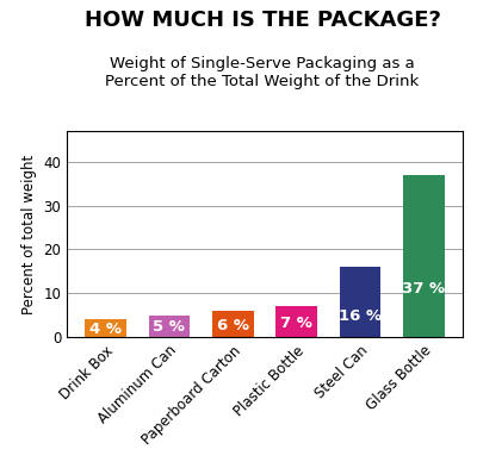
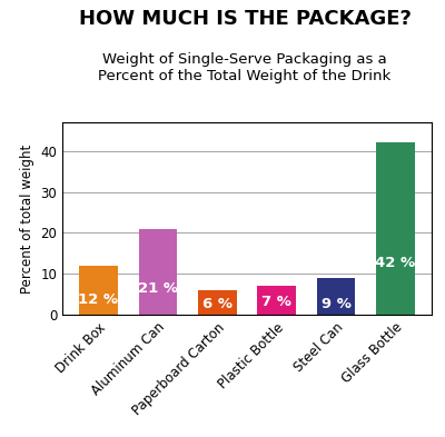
Drink Box: 4 -> 12
Aluminum Can: 5 -> 21
Steel Can: 16 -> 9
Glass Bottle: 37 -> 42
